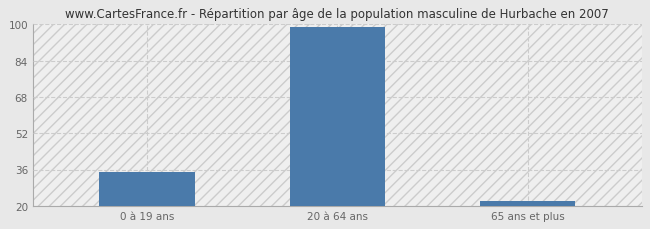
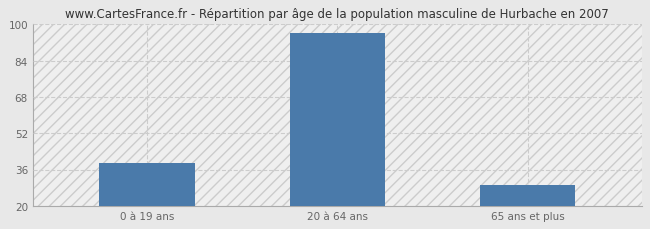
0 à 19 ans: 35 -> 39
20 à 64 ans: 99 -> 96
65 ans et plus: 22 -> 29
